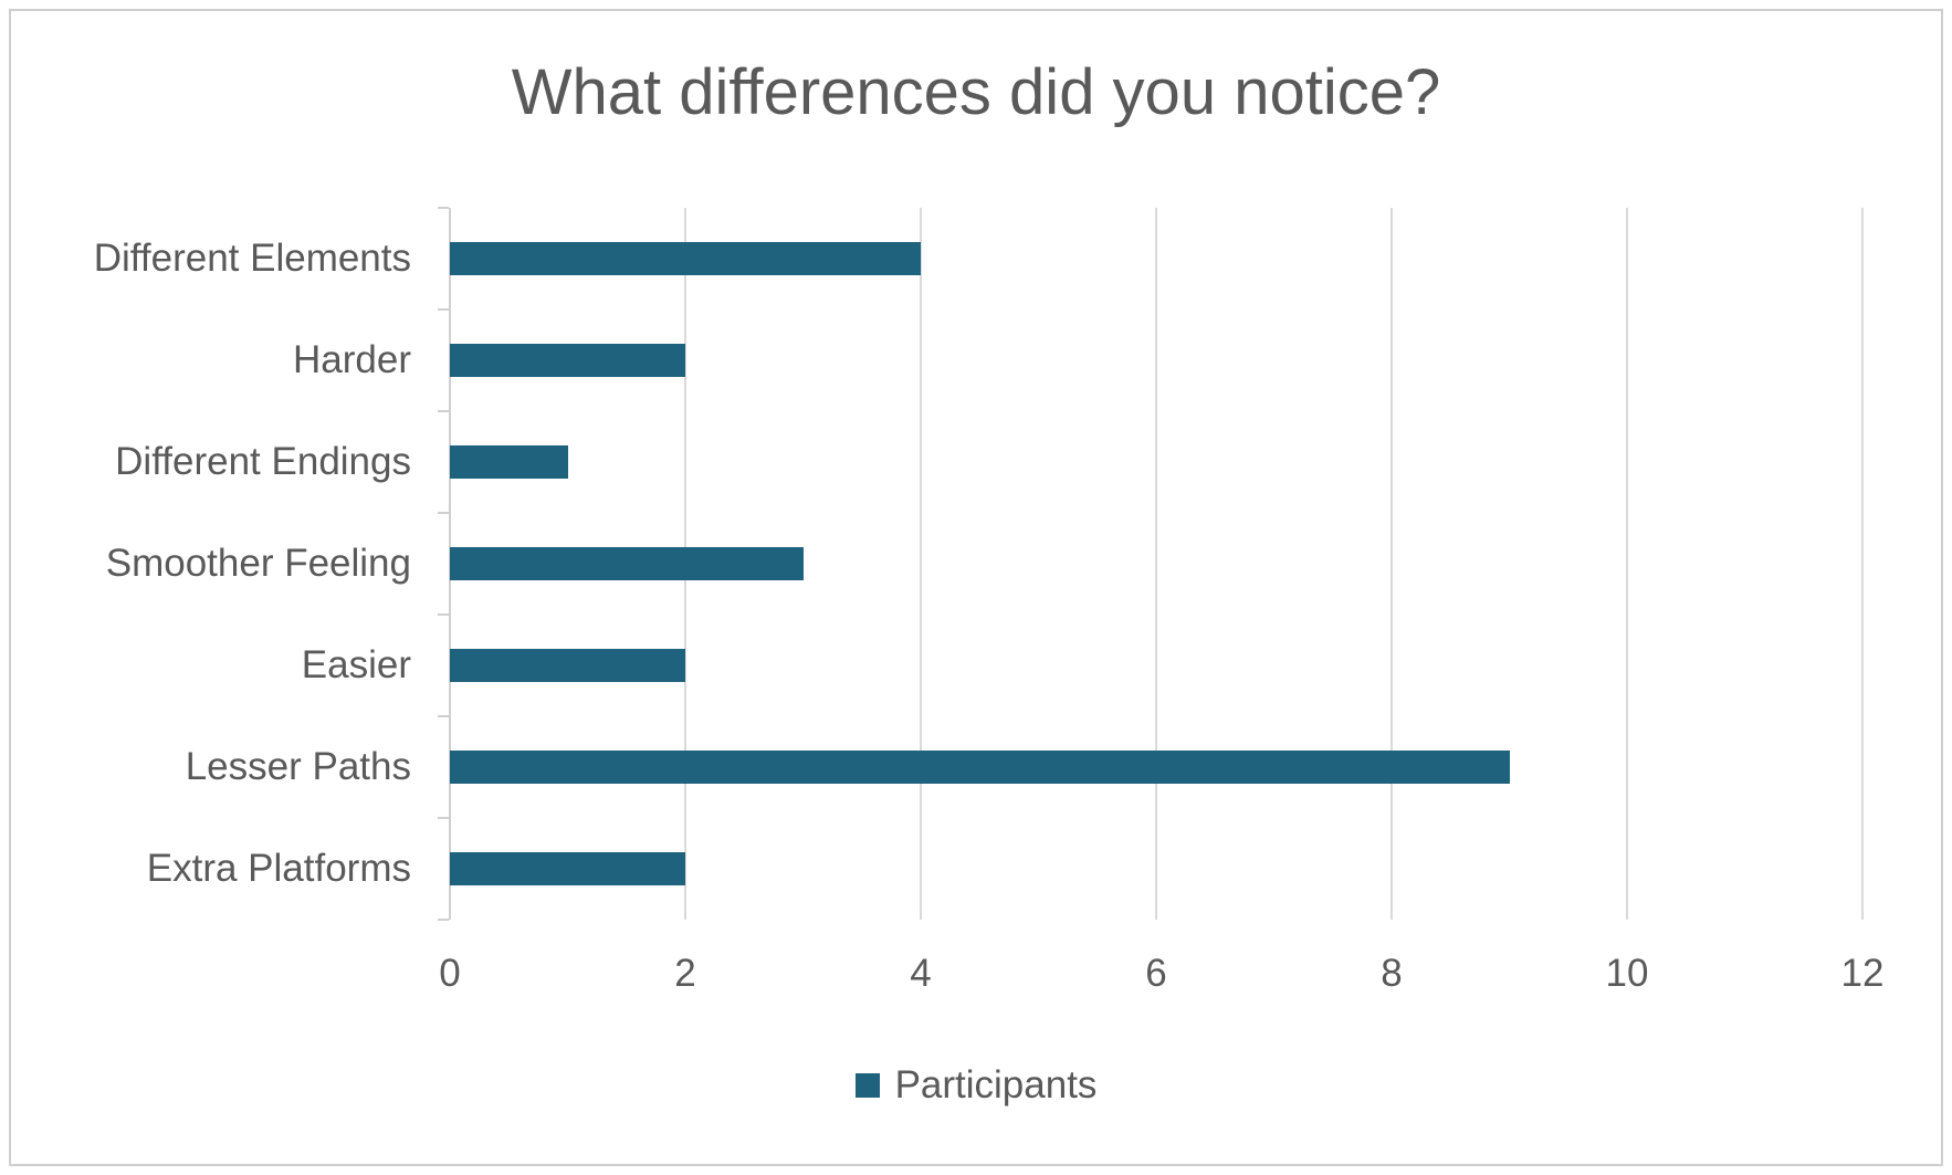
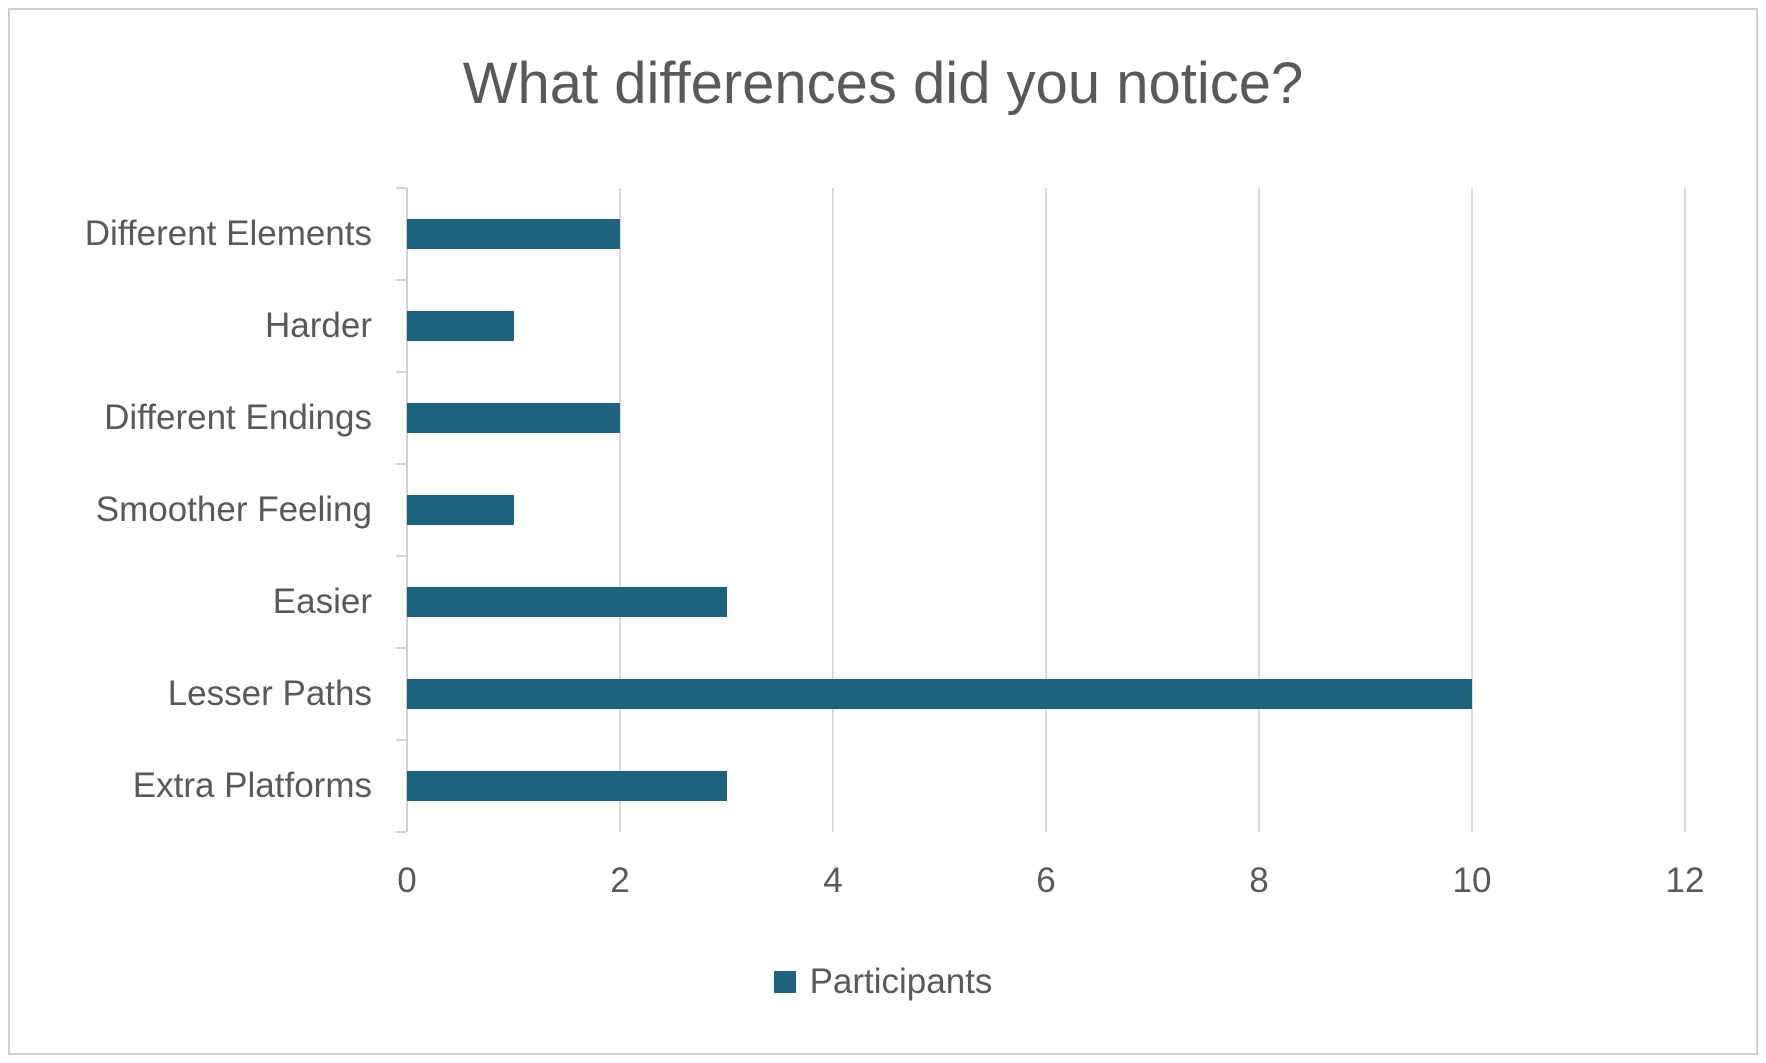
Different Elements: 4 -> 2
Harder: 2 -> 1
Different Endings: 1 -> 2
Smoother Feeling: 3 -> 1
Easier: 2 -> 3
Lesser Paths: 9 -> 10
Extra Platforms: 2 -> 3
